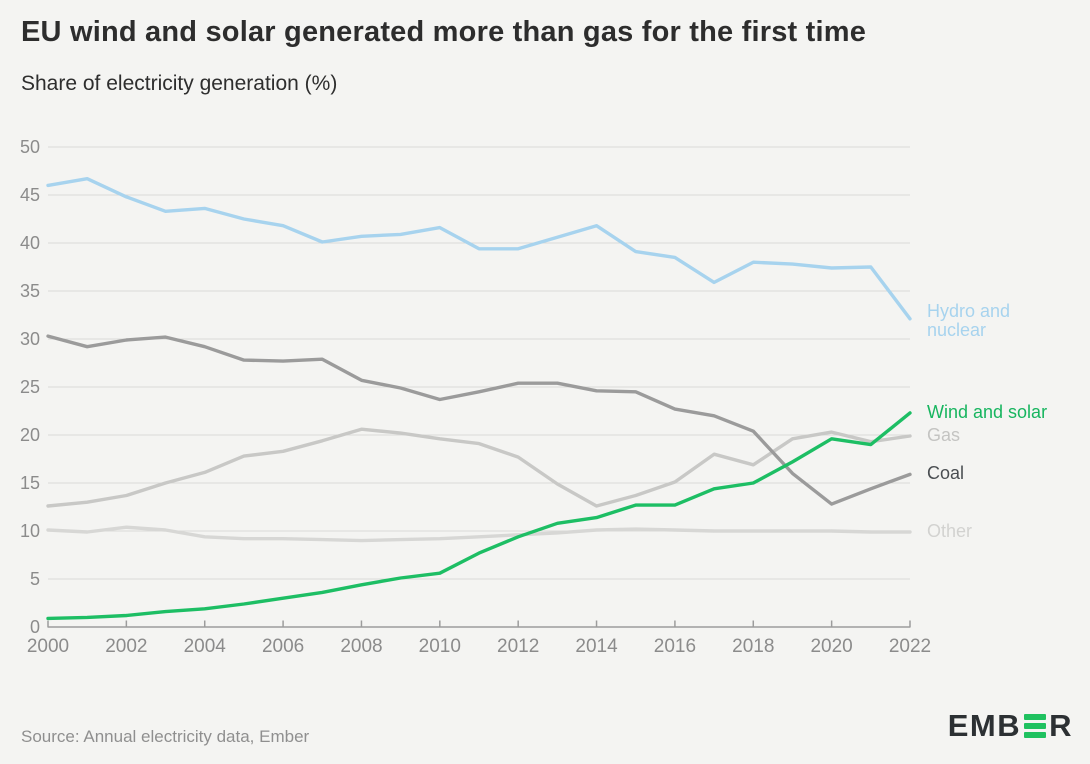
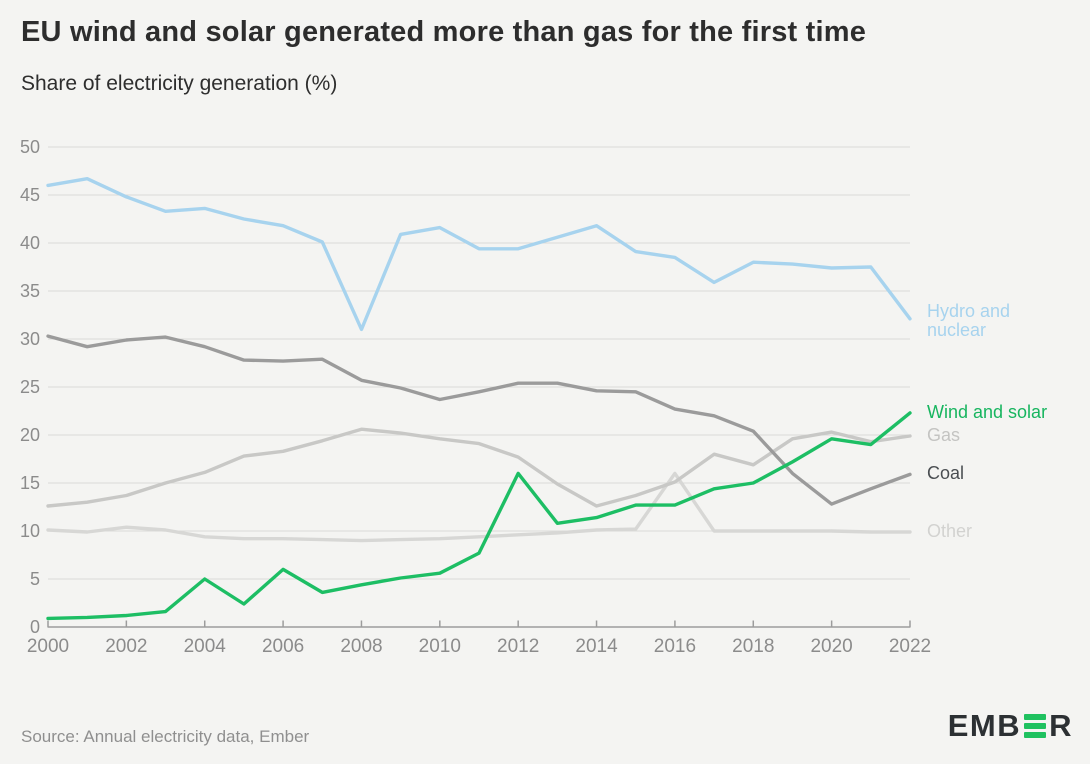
Wind and solar/2004: 2 -> 5
Wind and solar/2006: 3 -> 6
Hydro and nuclear/2008: 41 -> 31
Wind and solar/2012: 9 -> 16
Other/2016: 10 -> 16
